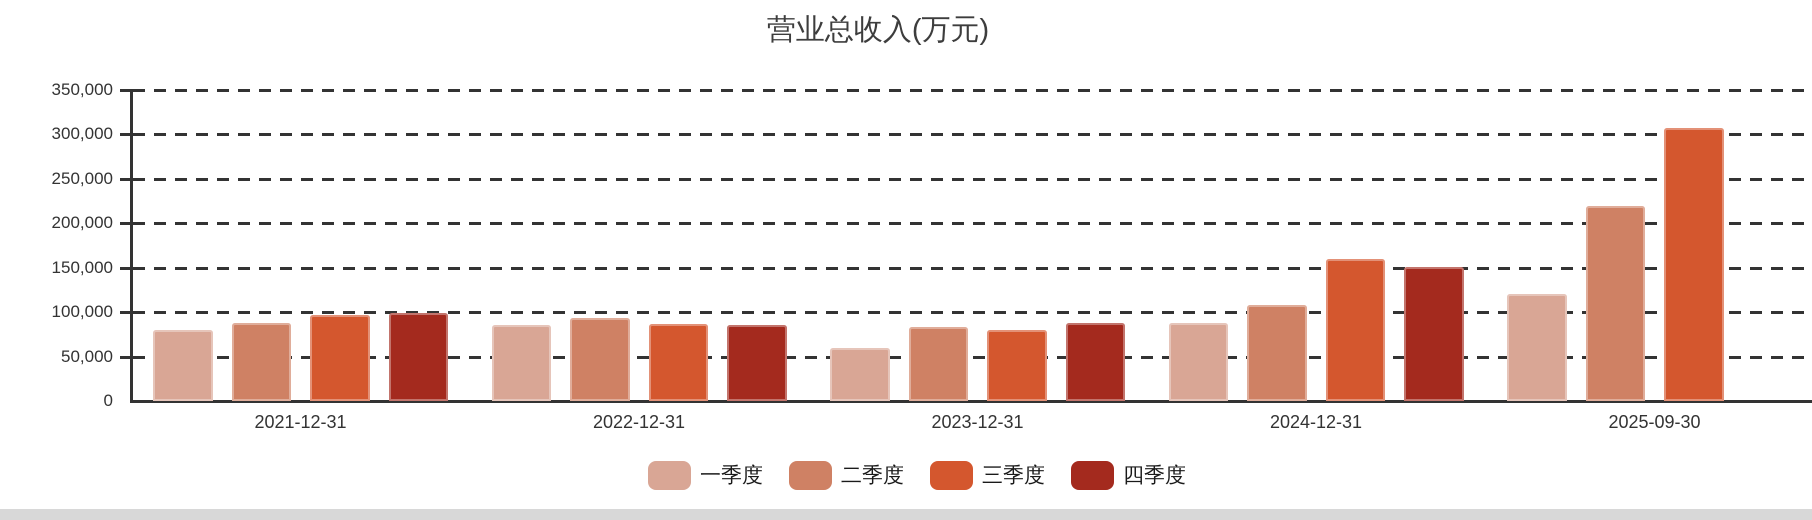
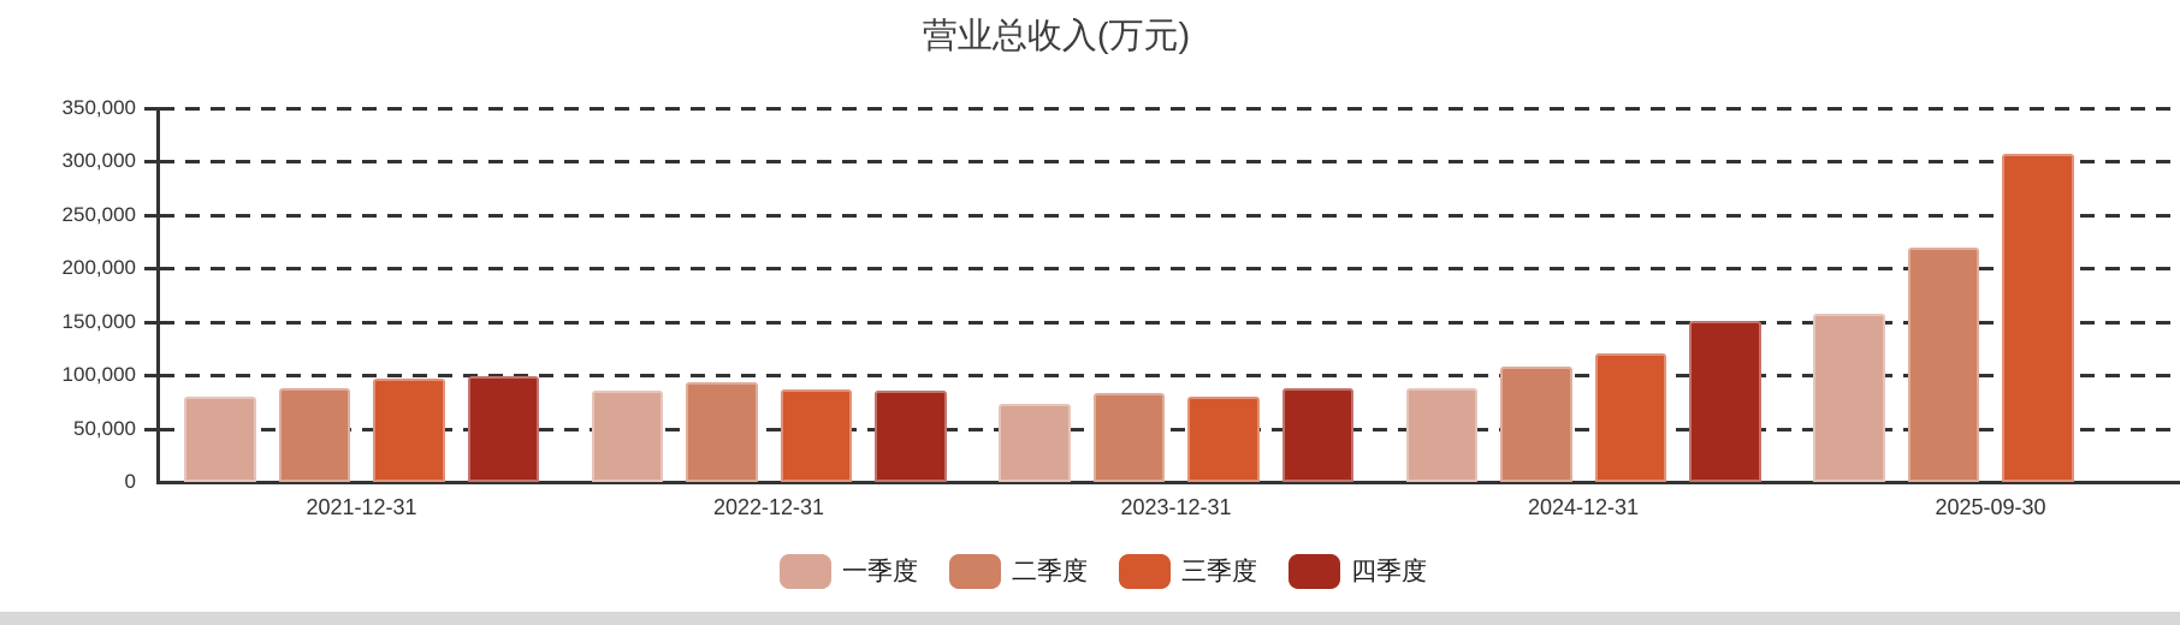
一季度/2023-12-31: 60000 -> 70000
三季度/2024-12-31: 160000 -> 120000
一季度/2025-09-30: 120000 -> 160000
